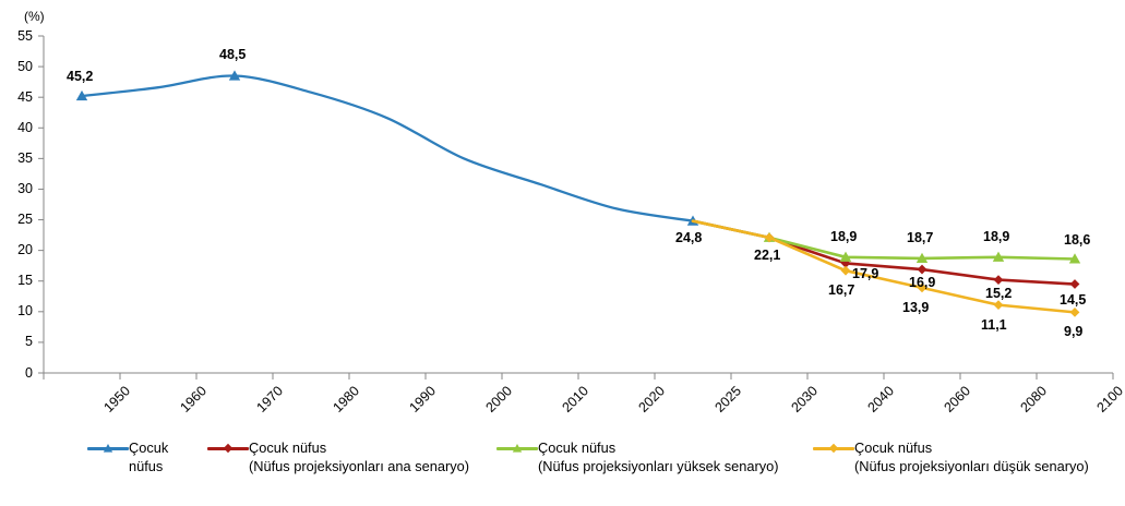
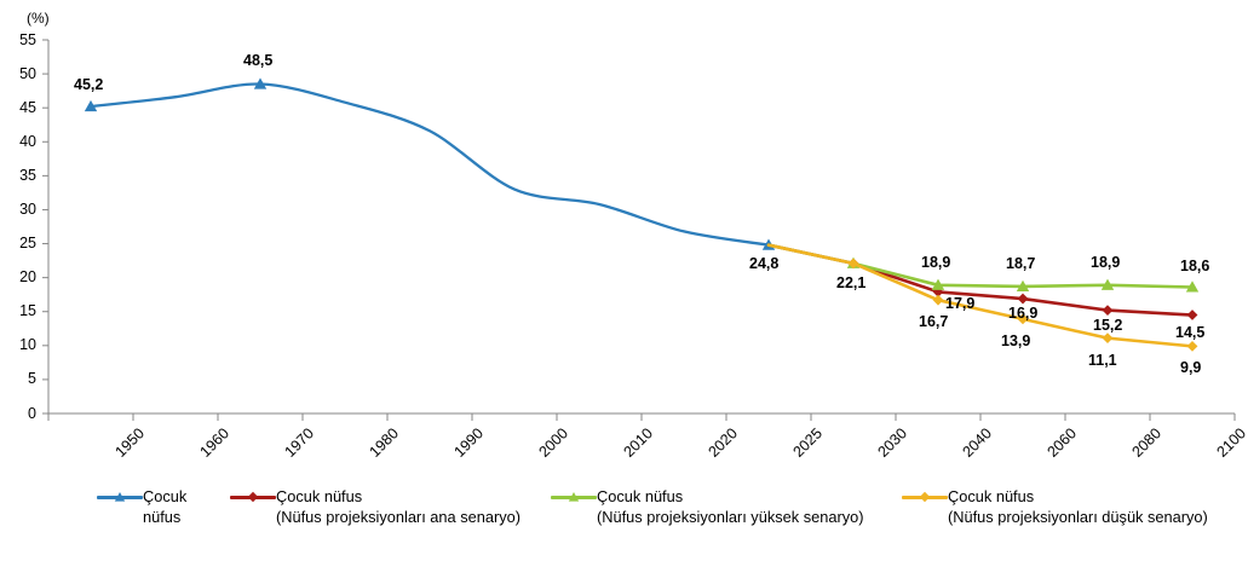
Çocuk nüfus/2000: 35 -> 33
